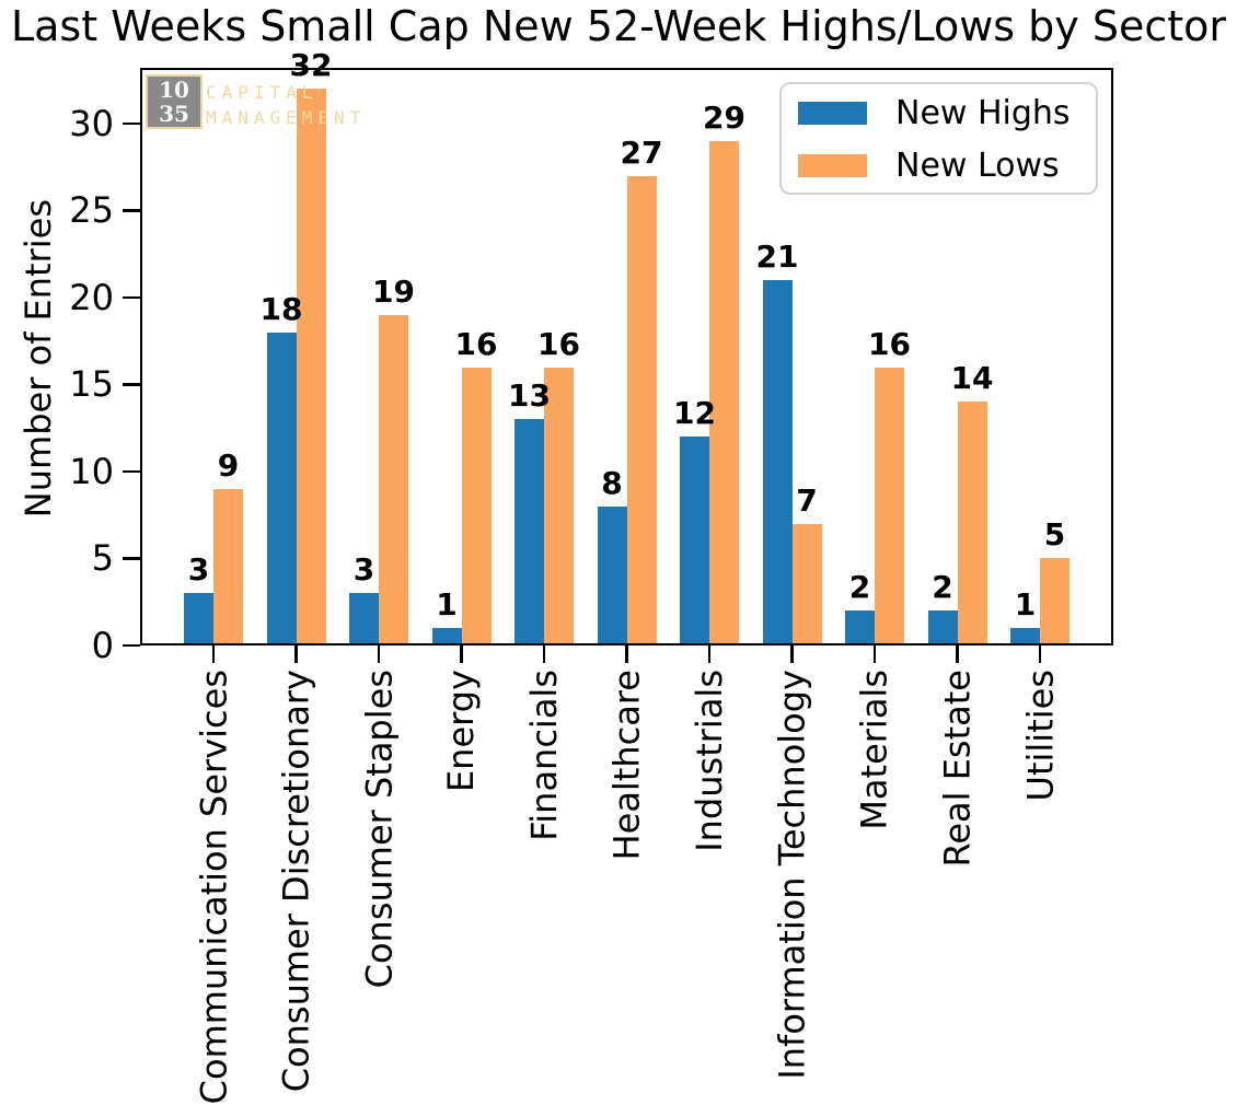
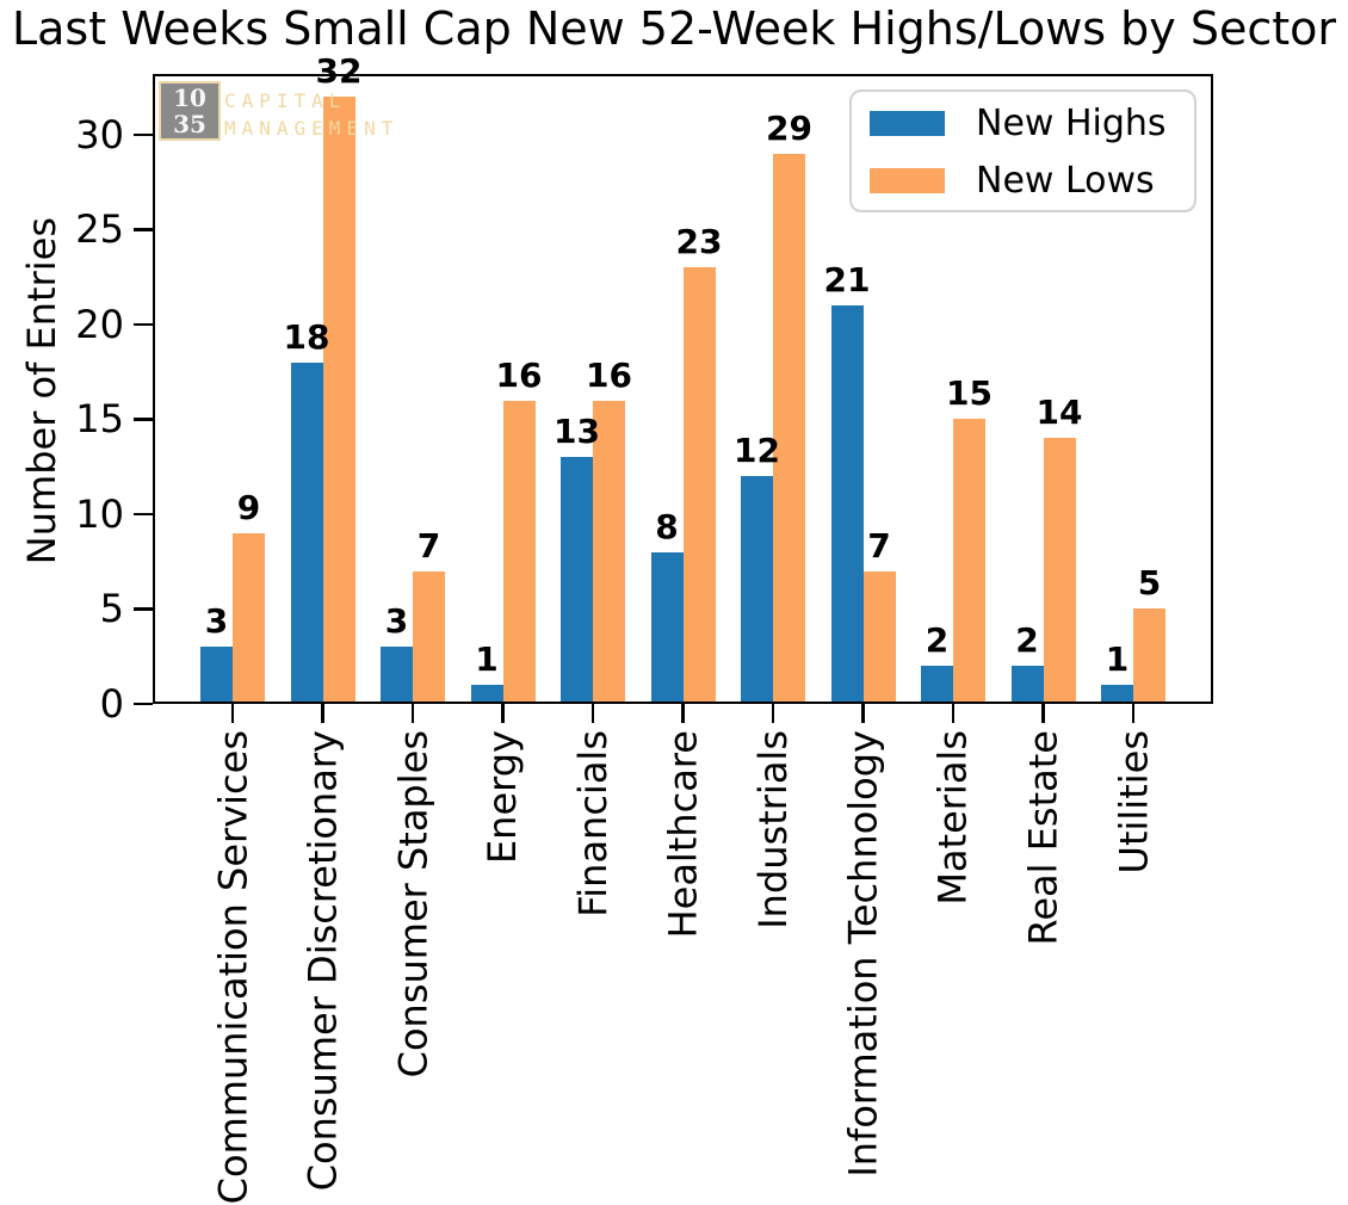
New Lows/Consumer Staples: 19 -> 7
New Lows/Healthcare: 27 -> 23
New Lows/Materials: 16 -> 15
